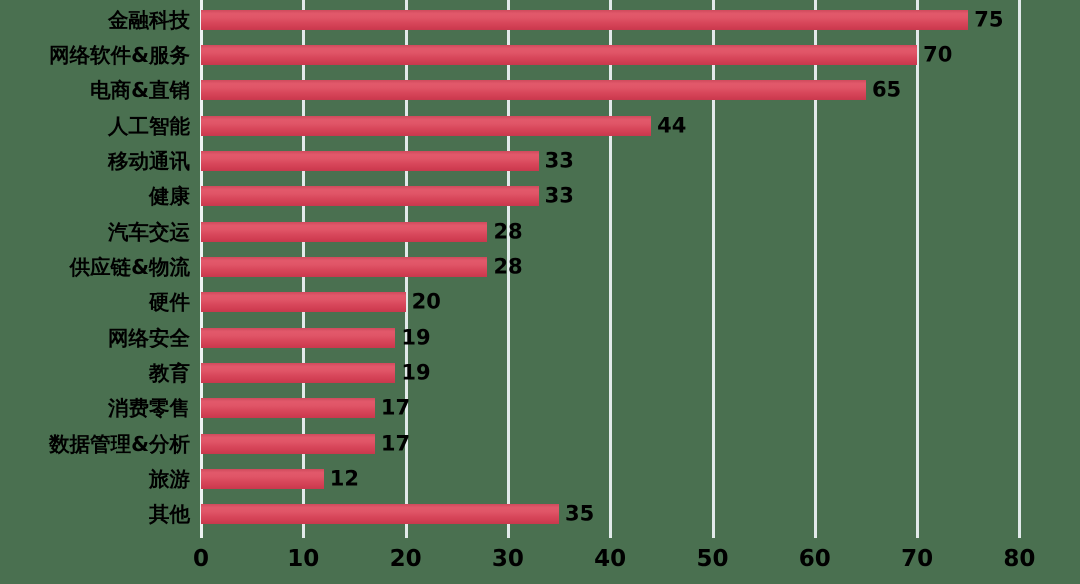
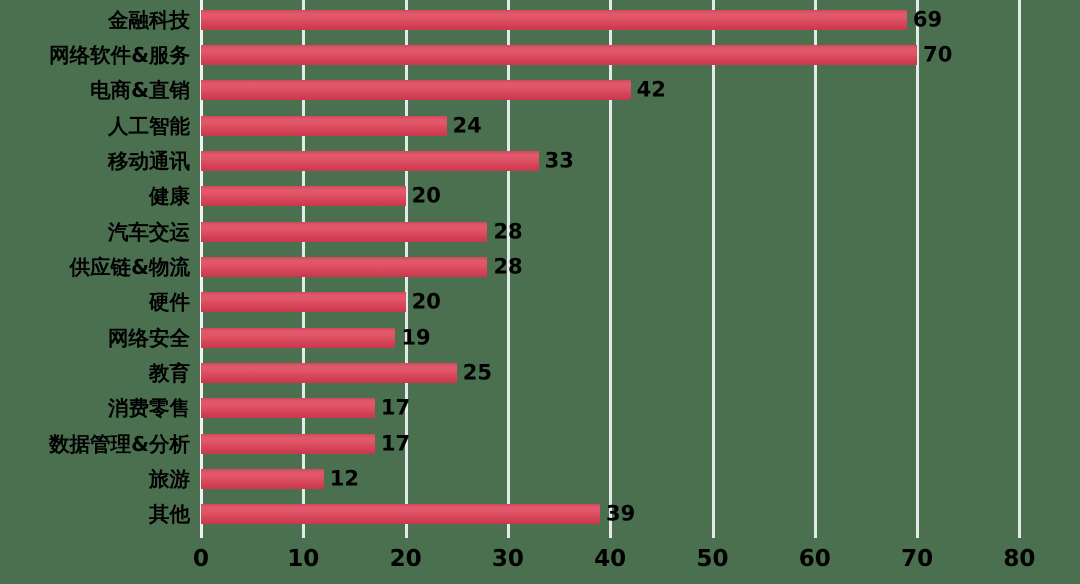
金融科技: 75 -> 69
电商&直销: 65 -> 42
人工智能: 44 -> 24
健康: 33 -> 20
教育: 19 -> 25
其他: 35 -> 39
